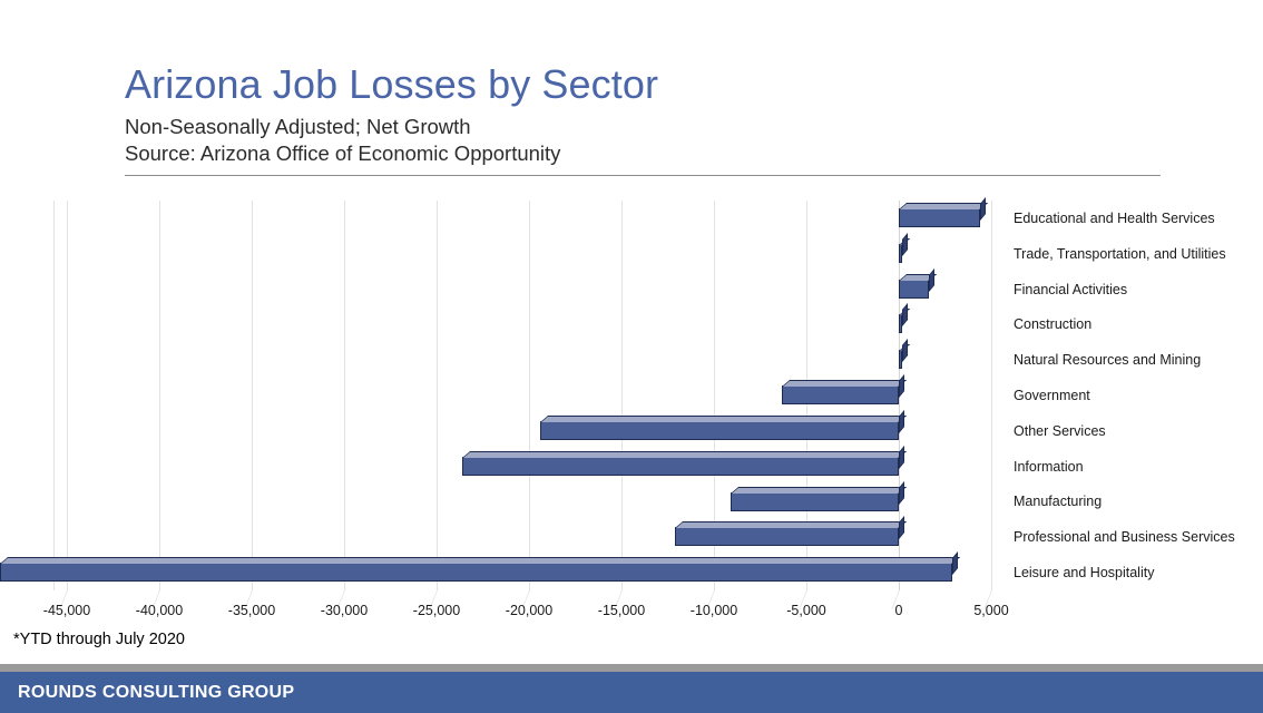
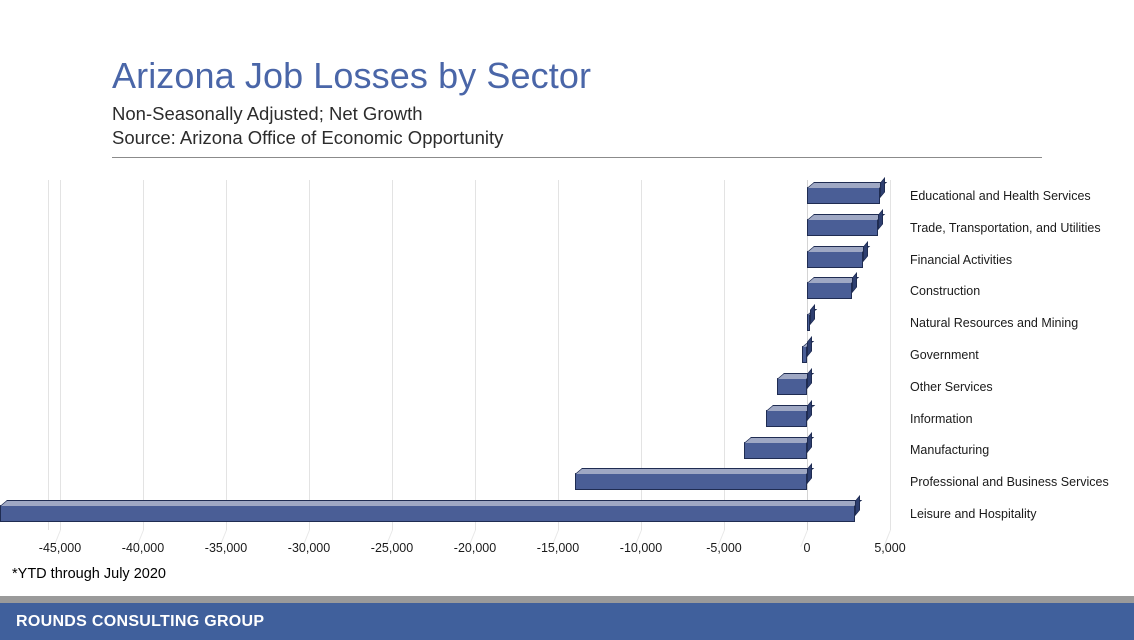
Trade, Transportation, and Utilities: 100 -> 4300
Financial Activities: 1600 -> 3400
Construction: 100 -> 2700
Government: -6300 -> -300
Other Services: -19400 -> -1800
Information: -23600 -> -2500
Manufacturing: -9100 -> -3800
Professional and Business Services: -12100 -> -14000
